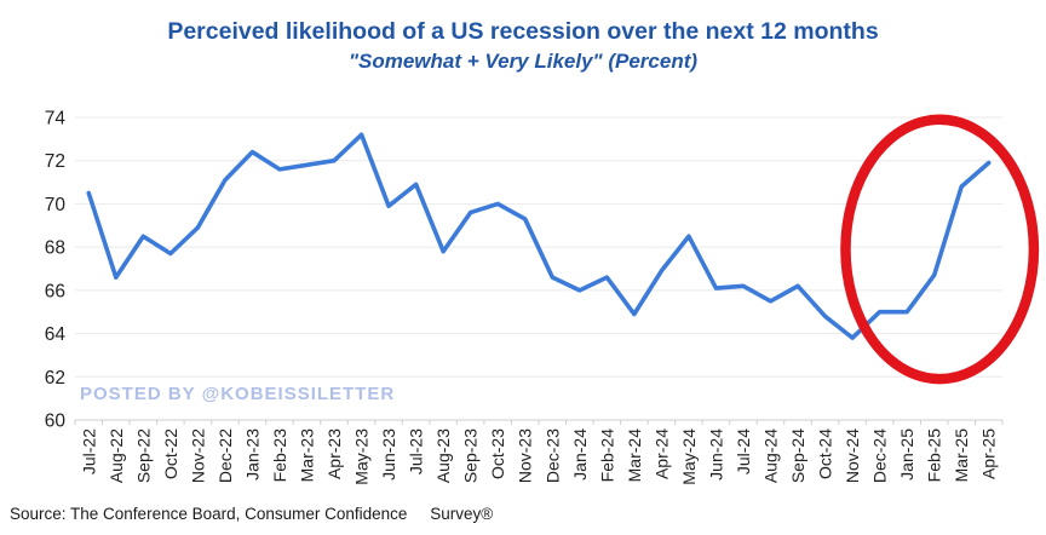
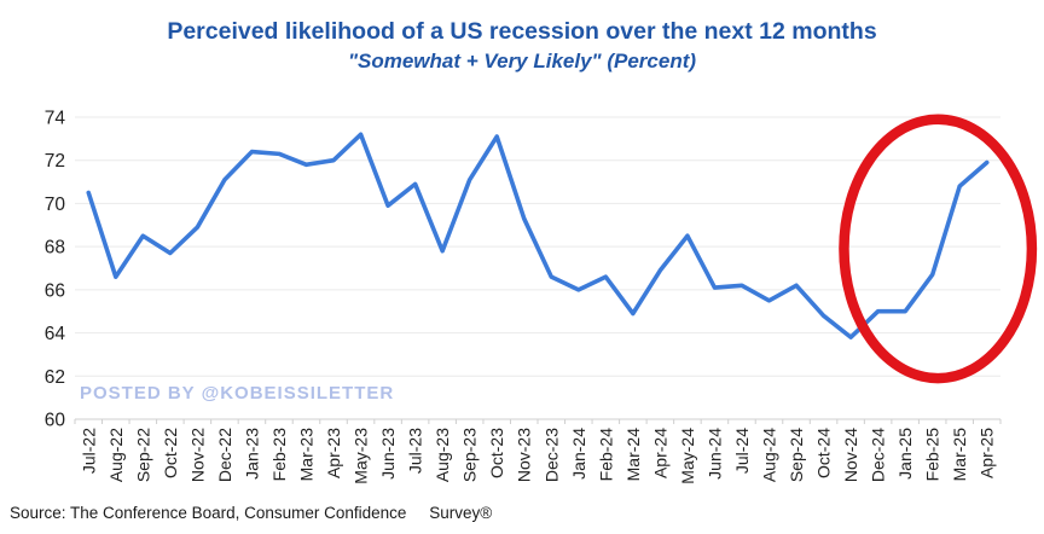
Feb-23: 71.6 -> 72.3
Sep-23: 69.6 -> 71.1
Oct-23: 70.0 -> 73.1
